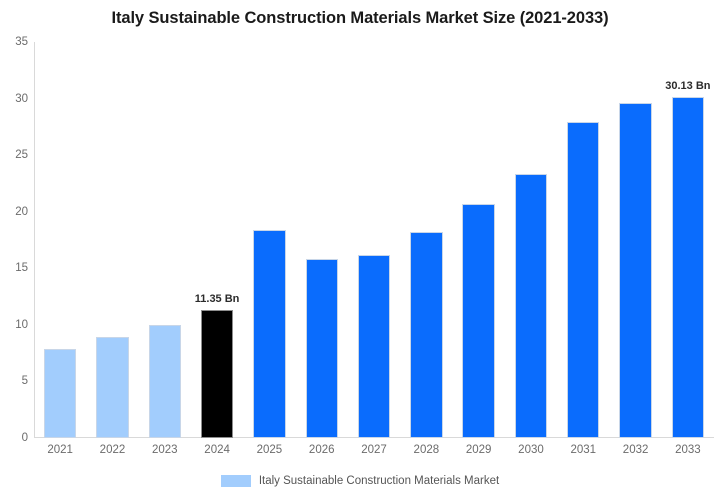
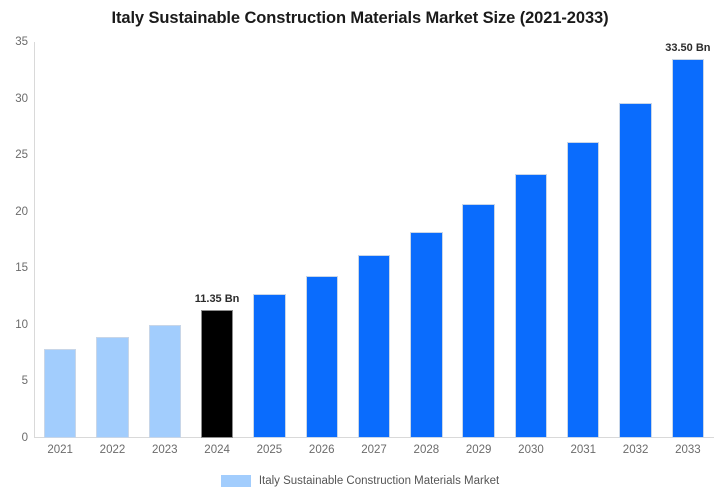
2025: 18.4 -> 12.7
2026: 15.8 -> 14.3
2031: 27.9 -> 26.2
2033: 30.13 -> 33.50
